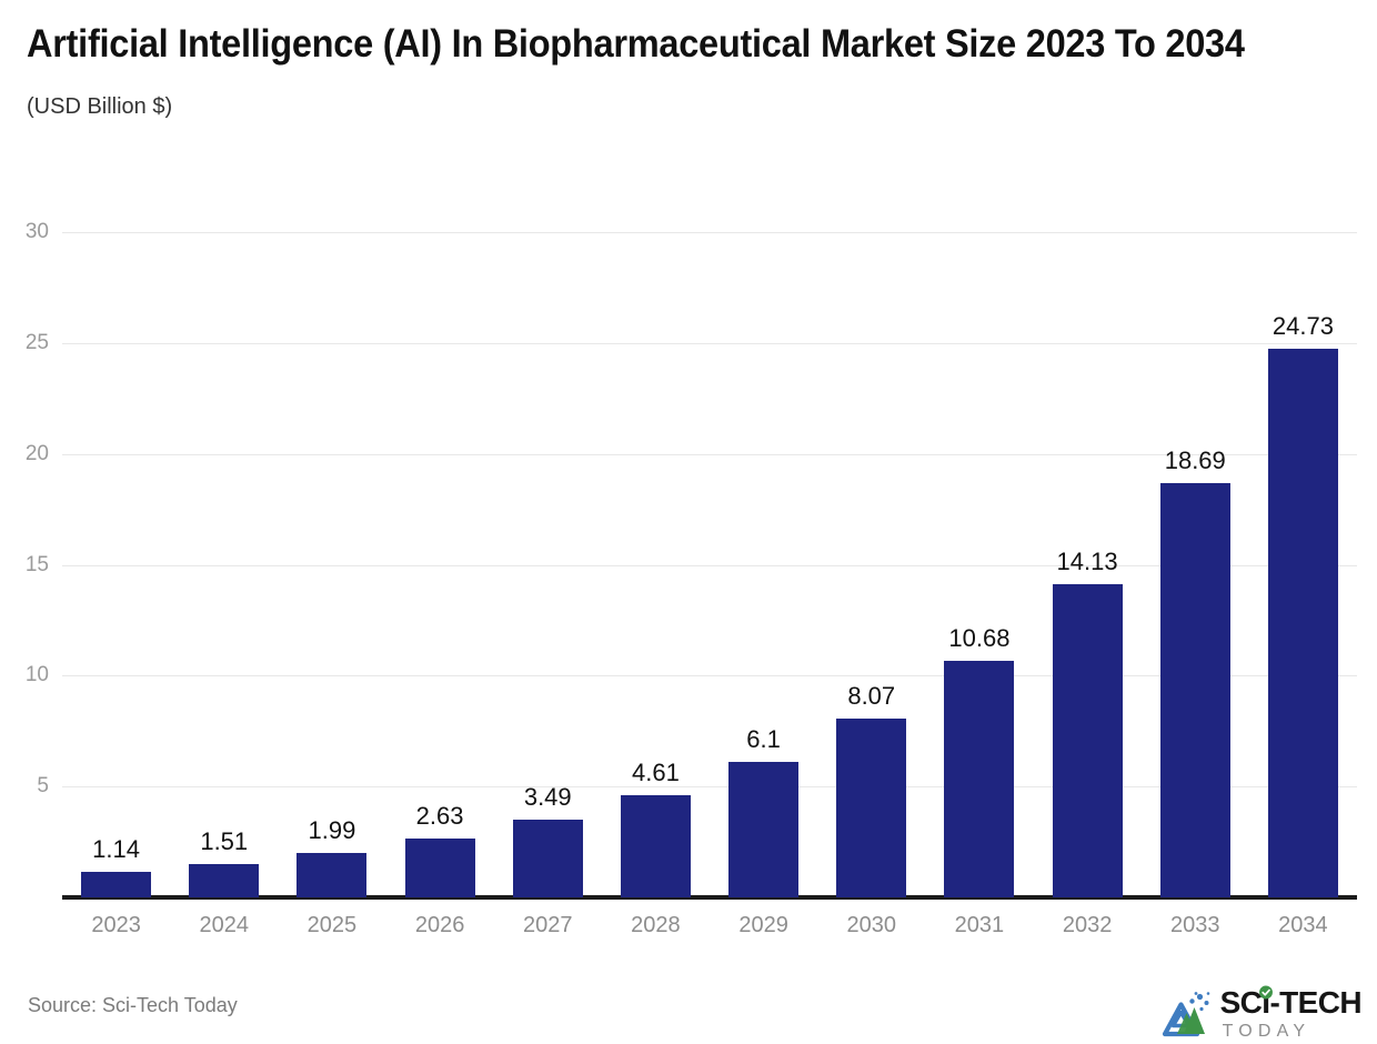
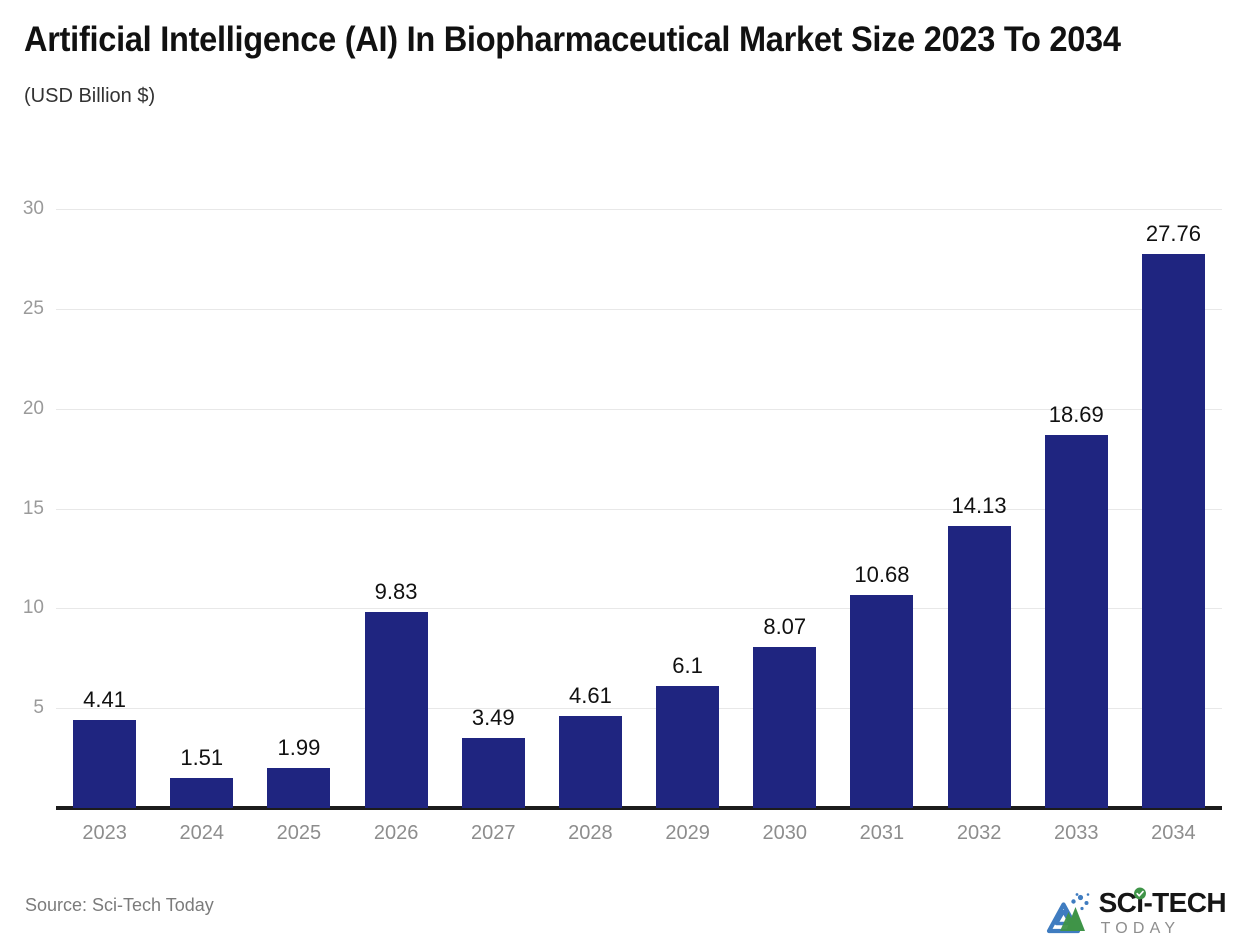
2023: 1.14 -> 4.41
2026: 2.63 -> 9.83
2034: 24.73 -> 27.76
